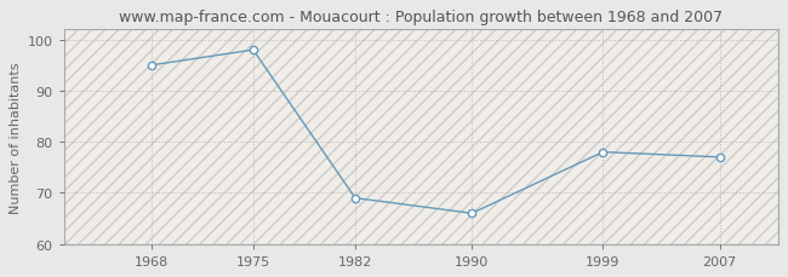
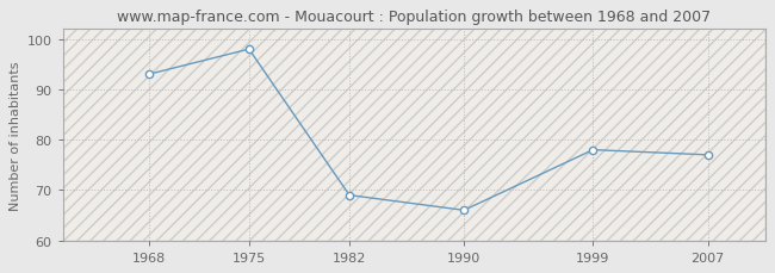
1968: 95 -> 93
